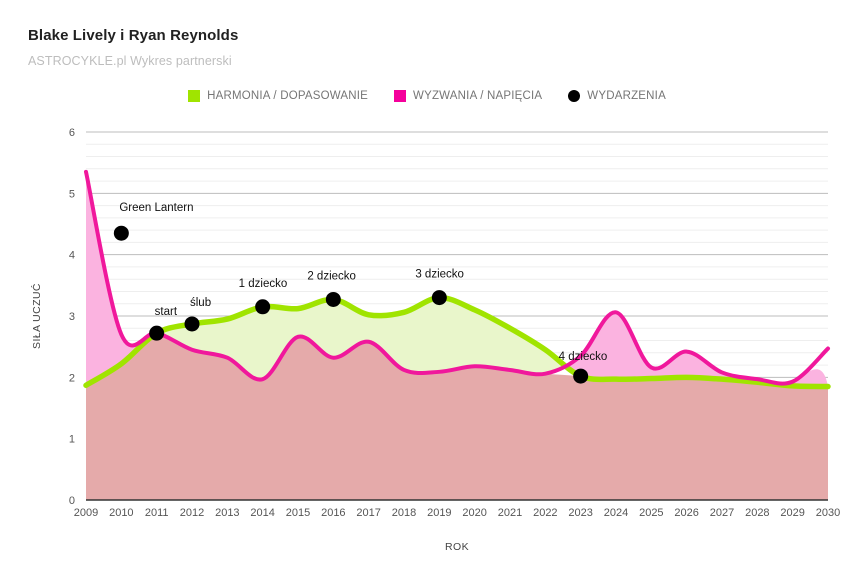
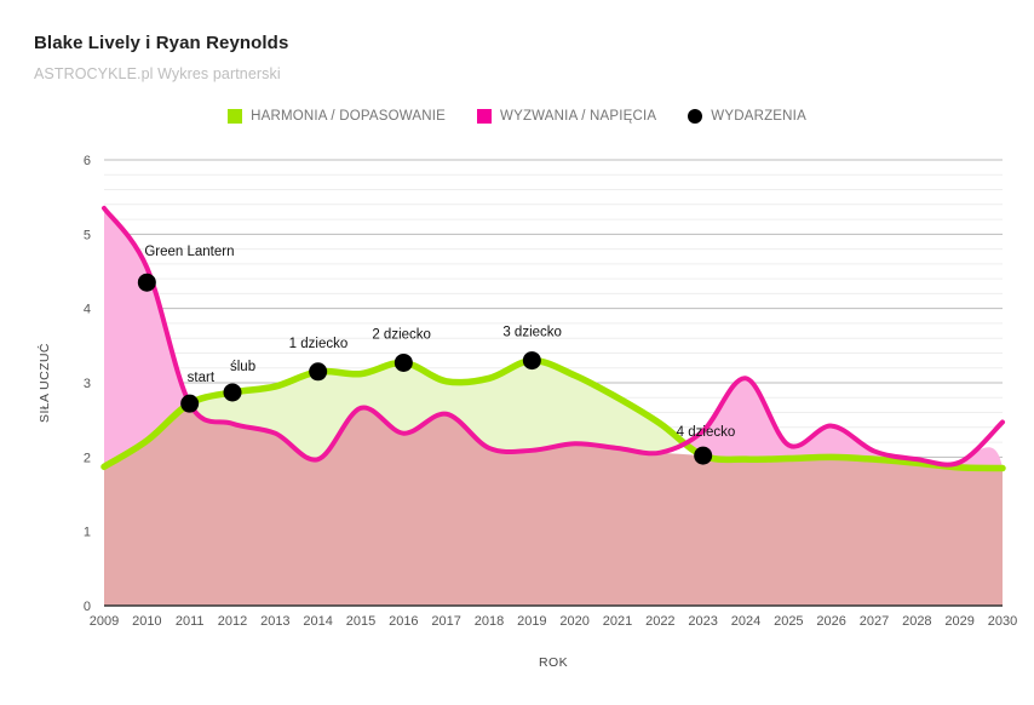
WYZWANIA / NAPIĘCIA/2010: 2.7 -> 4.5
